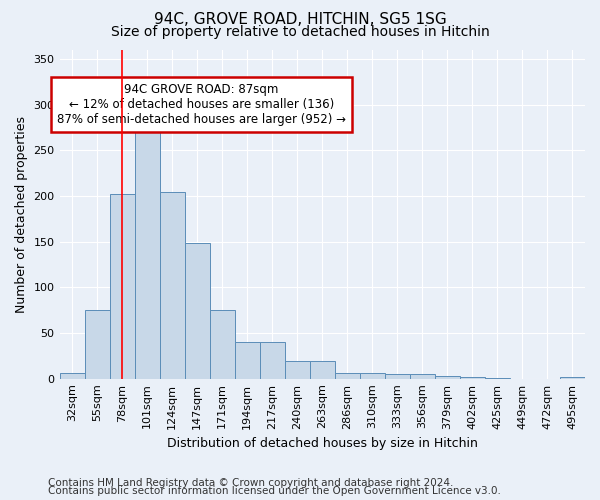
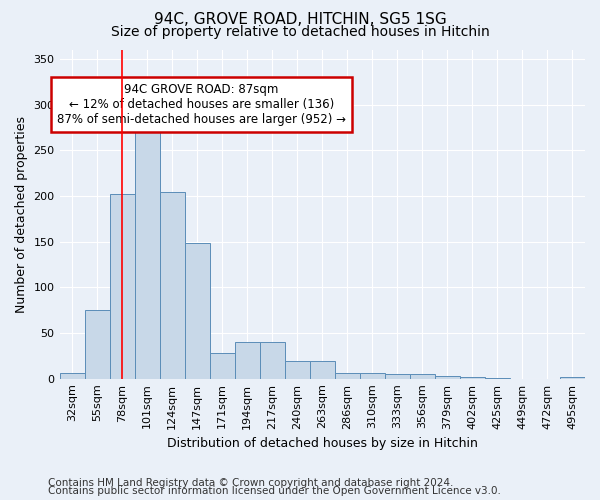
171sqm: 75 -> 28
